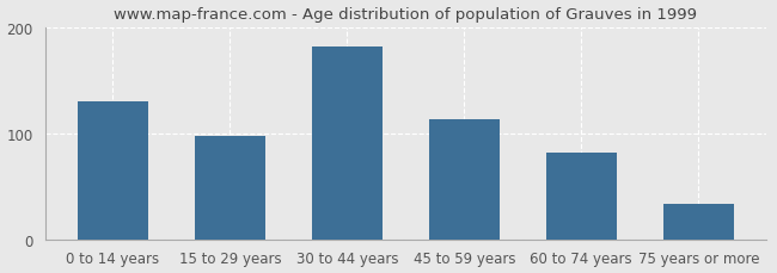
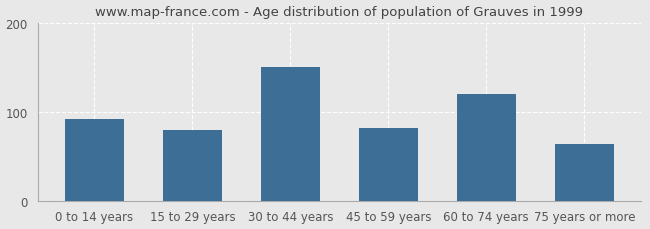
0 to 14 years: 130 -> 92
15 to 29 years: 98 -> 80
30 to 44 years: 182 -> 150
45 to 59 years: 113 -> 82
60 to 74 years: 82 -> 120
75 years or more: 33 -> 64
